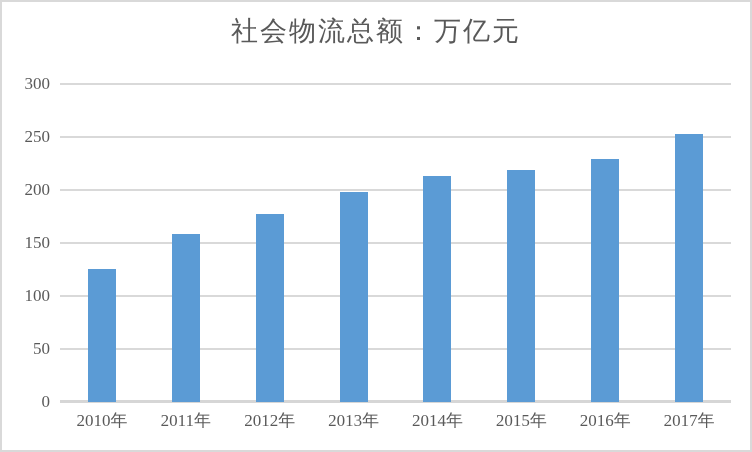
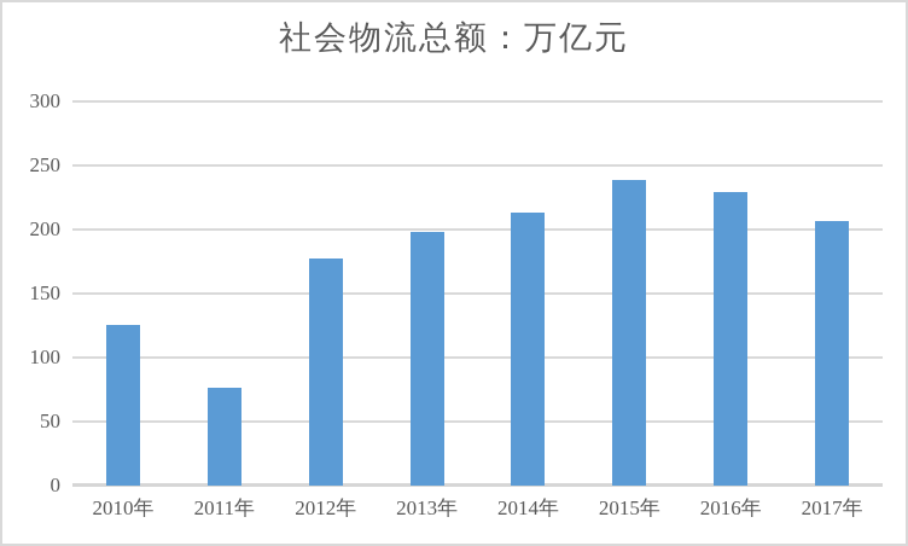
2011年: 158 -> 76
2015年: 219 -> 239
2017年: 253 -> 207
